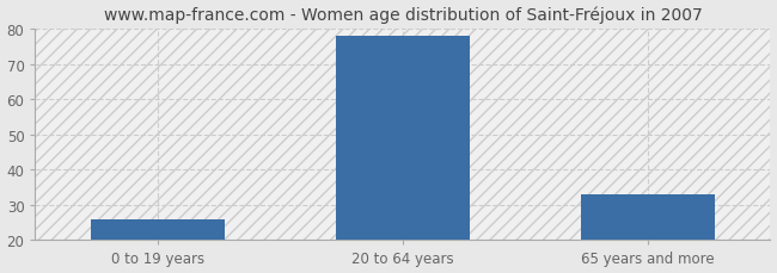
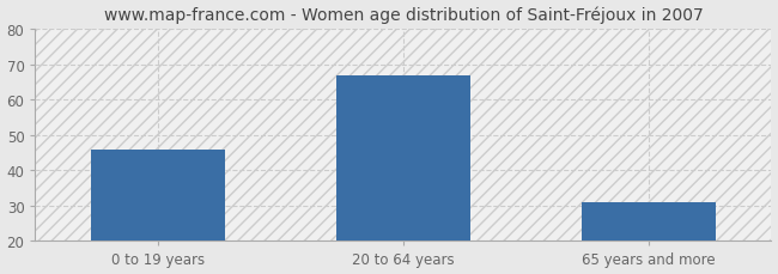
0 to 19 years: 26 -> 46
20 to 64 years: 78 -> 67
65 years and more: 33 -> 31
